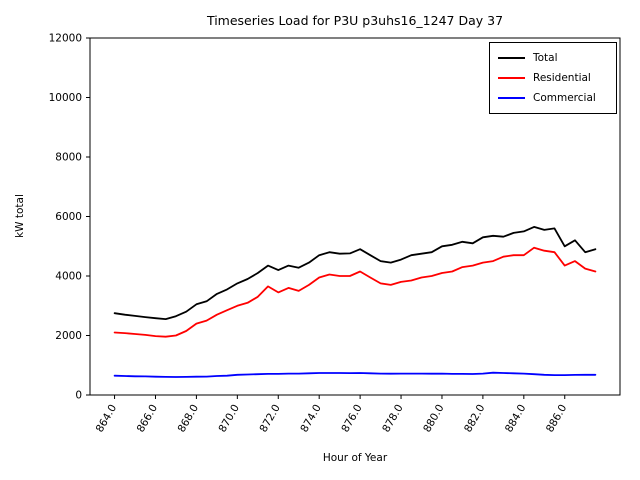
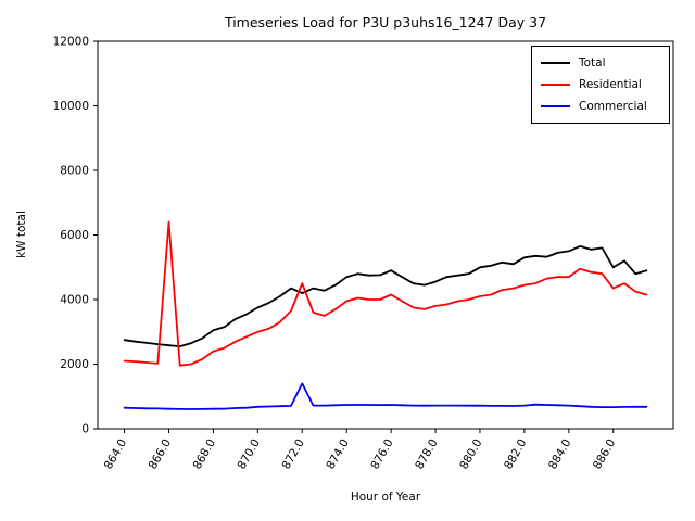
Residential/866.0: 2000 -> 6400
Residential/872.0: 3400 -> 4500
Commercial/872.0: 700 -> 1400
